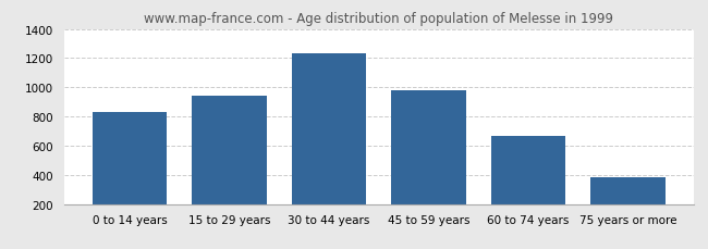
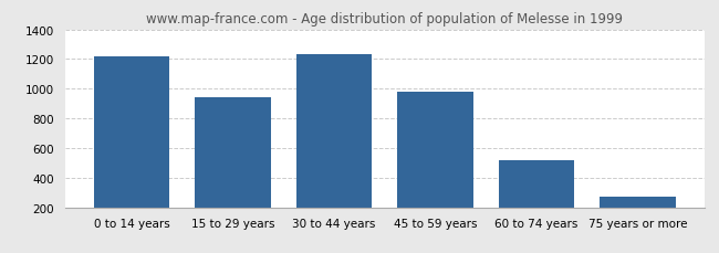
0 to 14 years: 830 -> 1220
60 to 74 years: 670 -> 520
75 years or more: 380 -> 270
